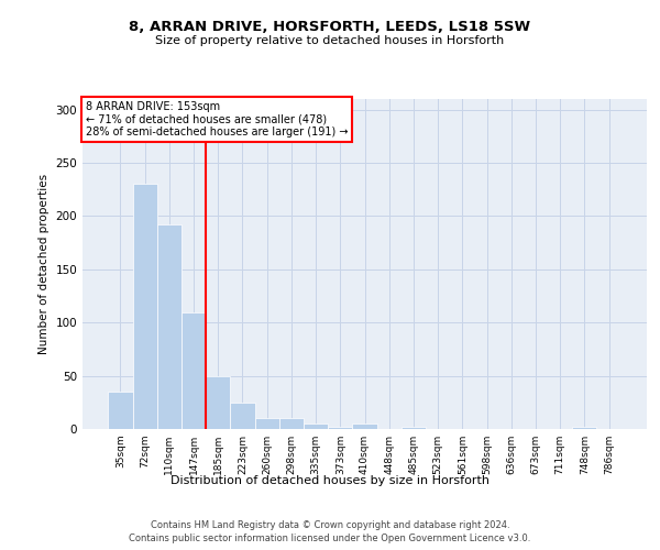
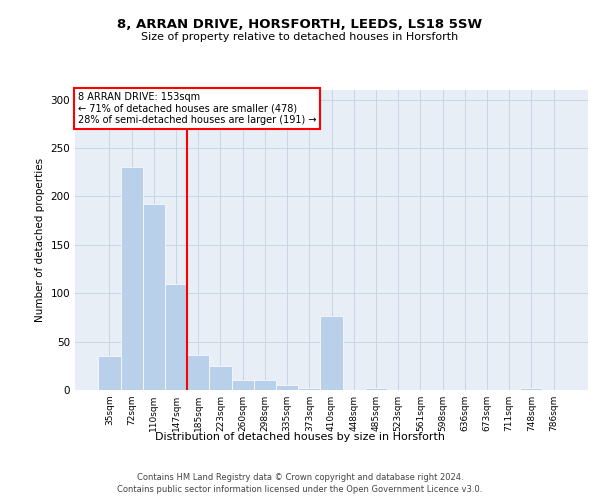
185sqm: 50 -> 36
410sqm: 5 -> 76
